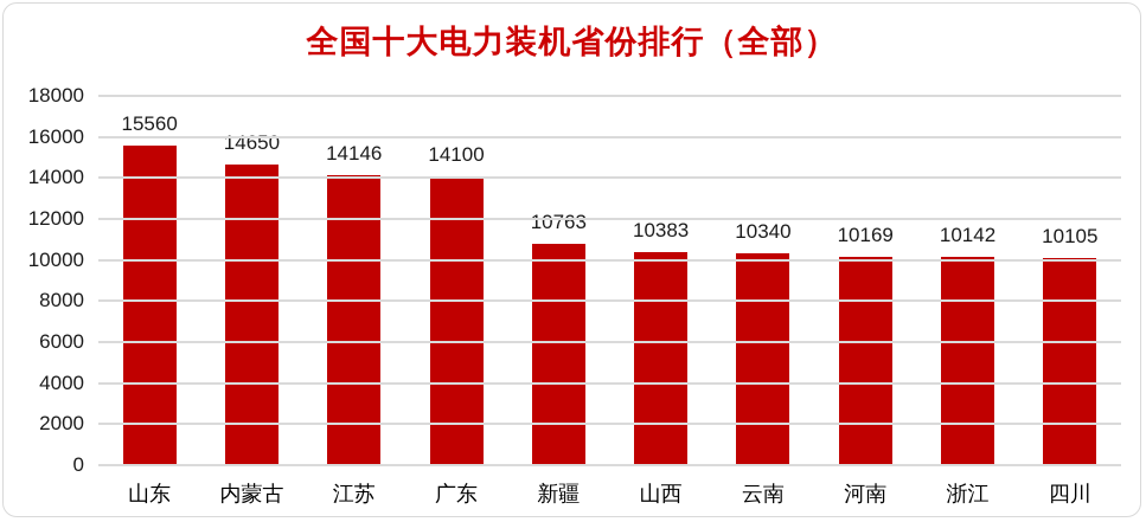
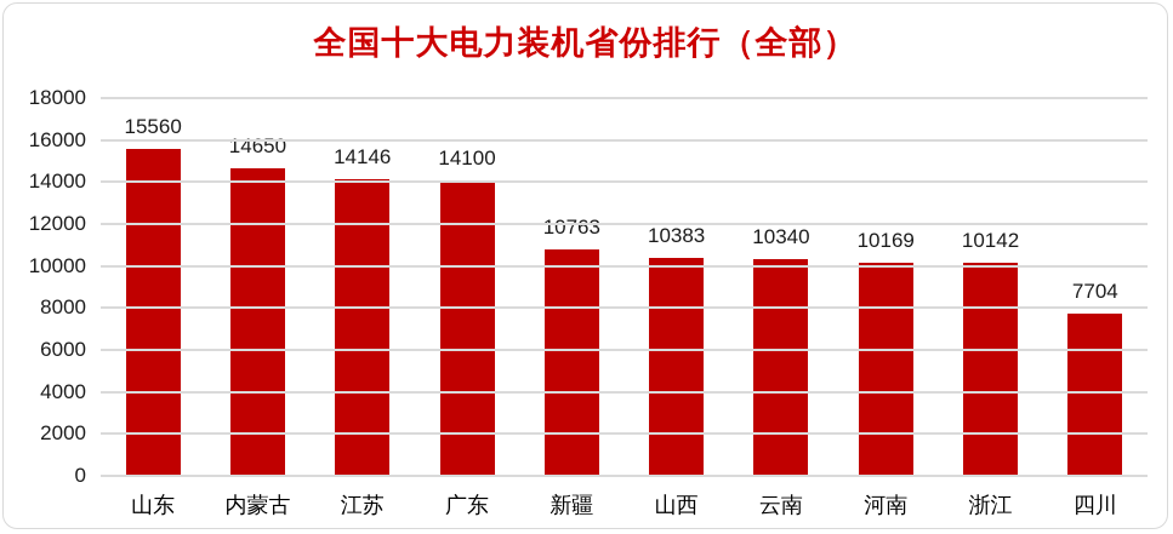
四川: 10105 -> 7704
